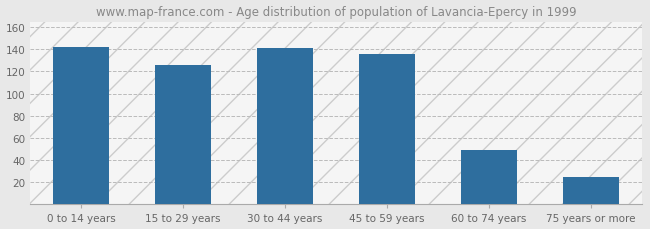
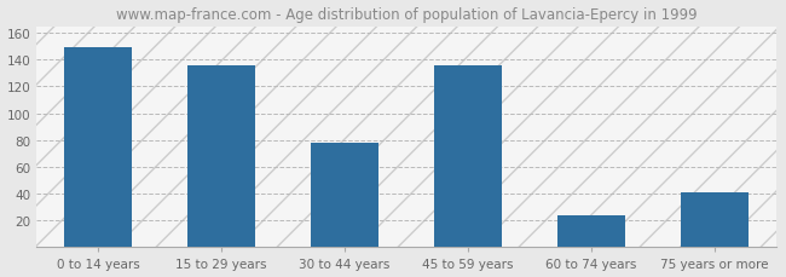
0 to 14 years: 142 -> 149
15 to 29 years: 126 -> 136
30 to 44 years: 141 -> 78
60 to 74 years: 49 -> 24
75 years or more: 25 -> 41
